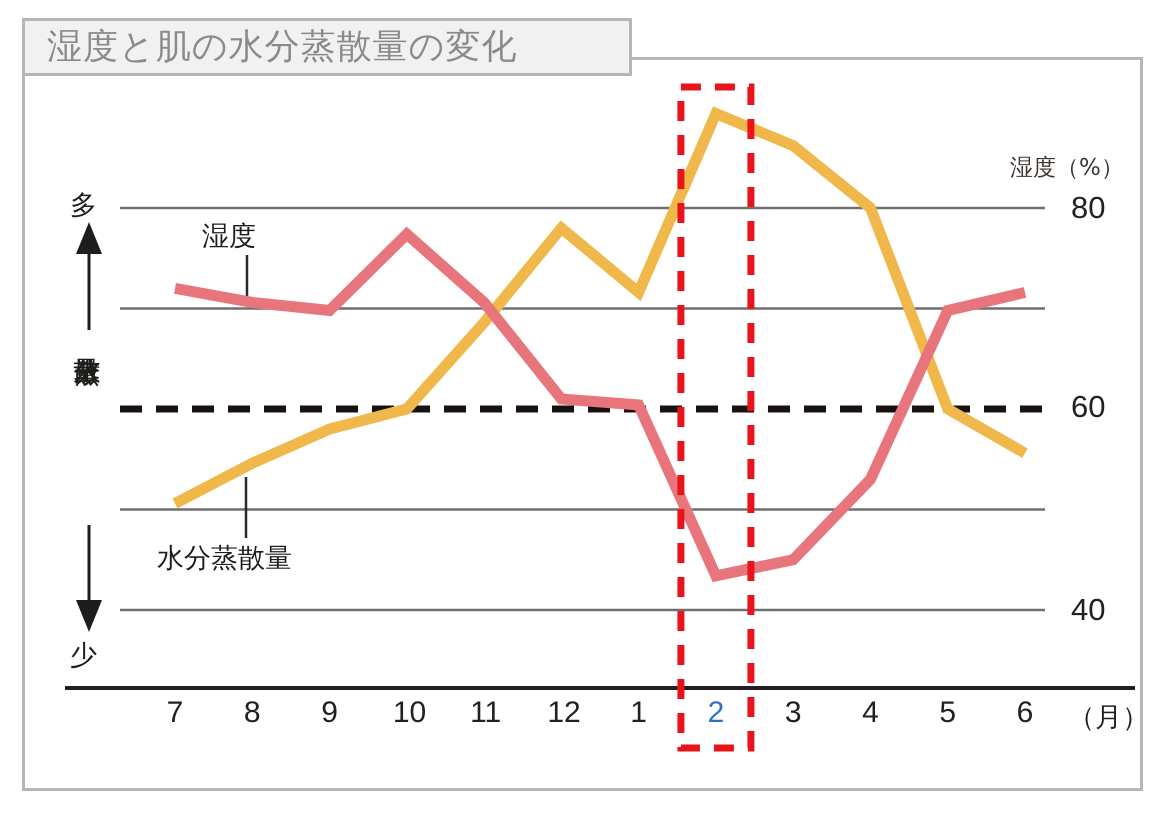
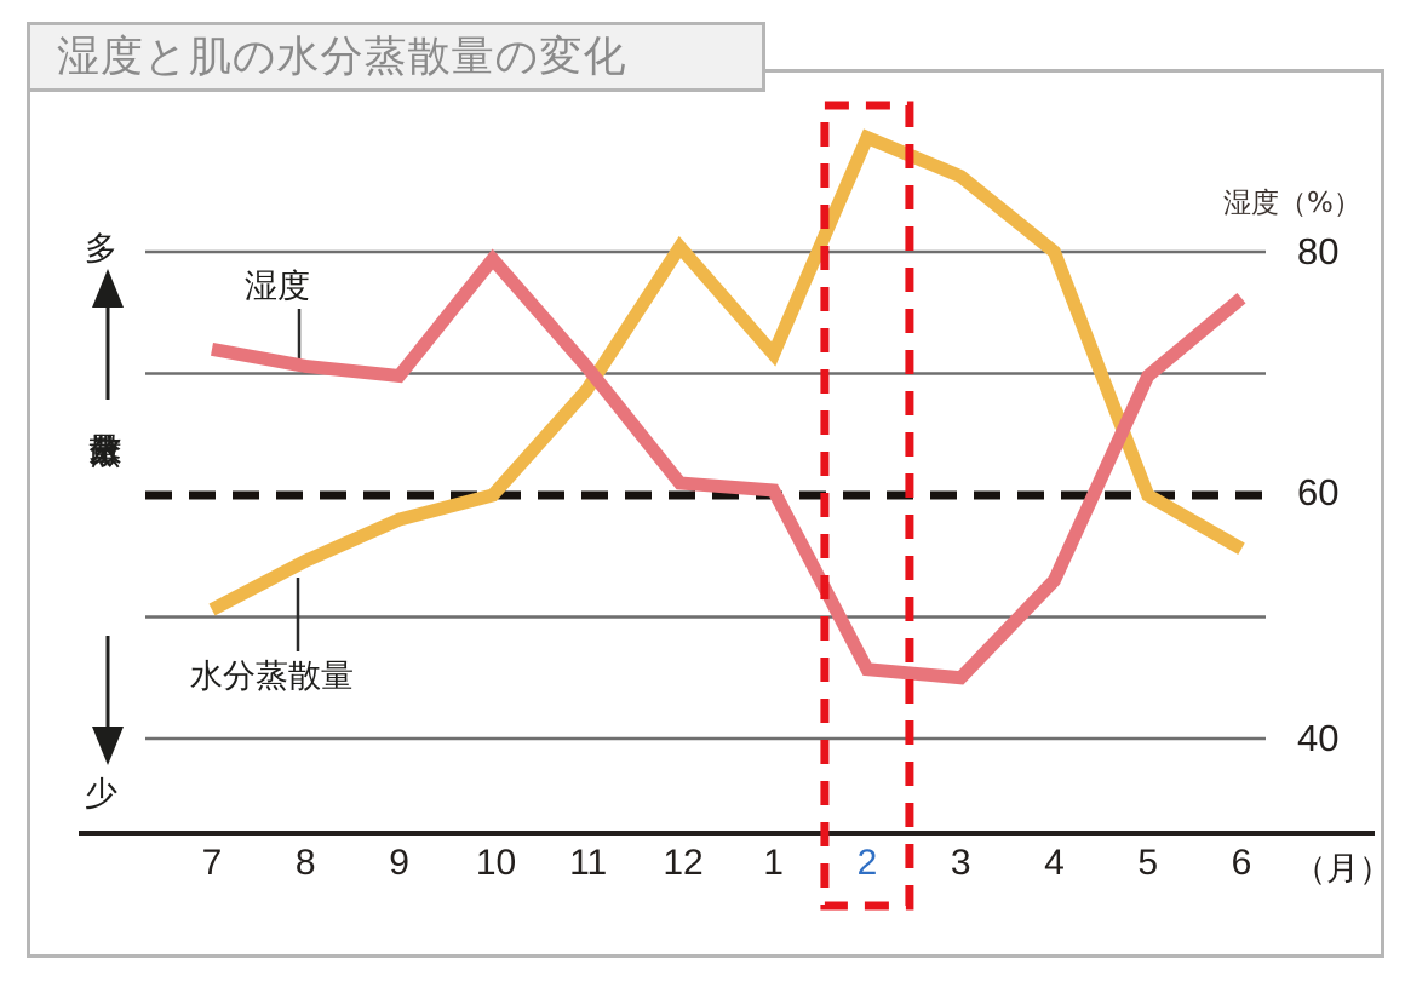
湿度/10: 77.4 -> 79.4
水分蒸散量/12: 78.0 -> 80.4
湿度/2: 43.4 -> 45.7
湿度/6: 71.6 -> 76.2
